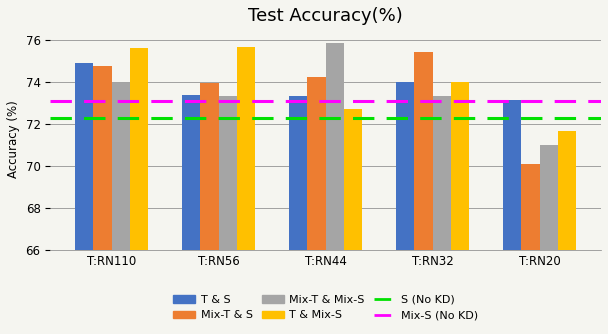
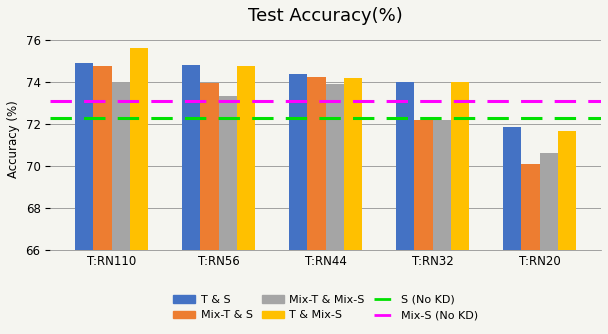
T & S/T:RN56: 73.35 -> 74.80
T & Mix-S/T:RN56: 75.65 -> 74.75
T & S/T:RN44: 73.30 -> 74.35
Mix-T & Mix-S/T:RN44: 75.85 -> 73.90
T & Mix-S/T:RN44: 72.70 -> 74.20
Mix-T & S/T:RN32: 75.40 -> 72.20
Mix-T & Mix-S/T:RN32: 73.30 -> 72.20
T & S/T:RN20: 73.15 -> 71.85
Mix-T & Mix-S/T:RN20: 71.00 -> 70.60
